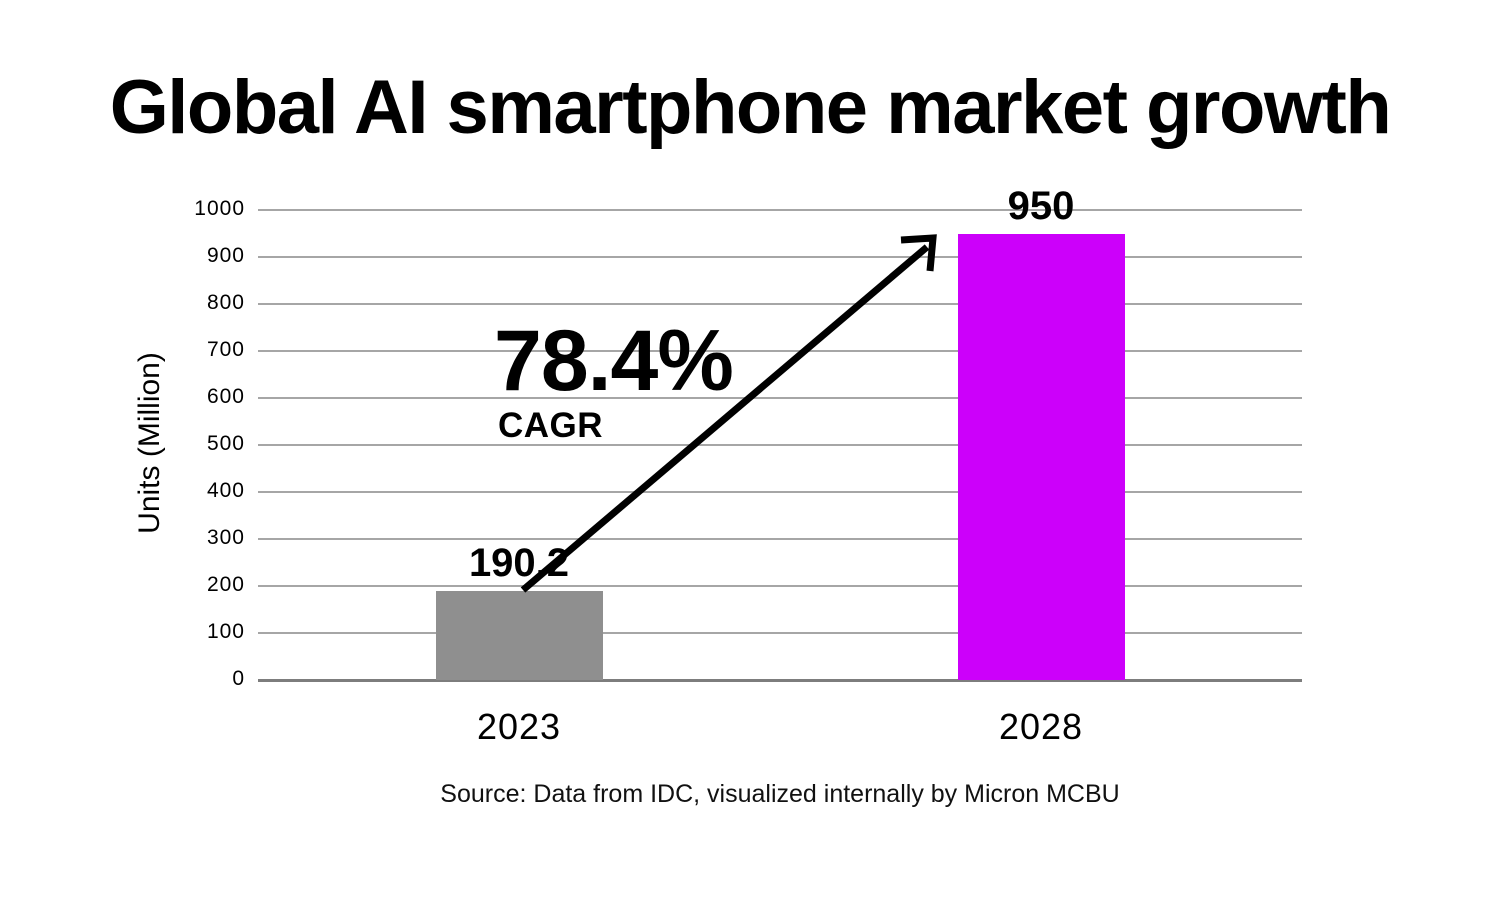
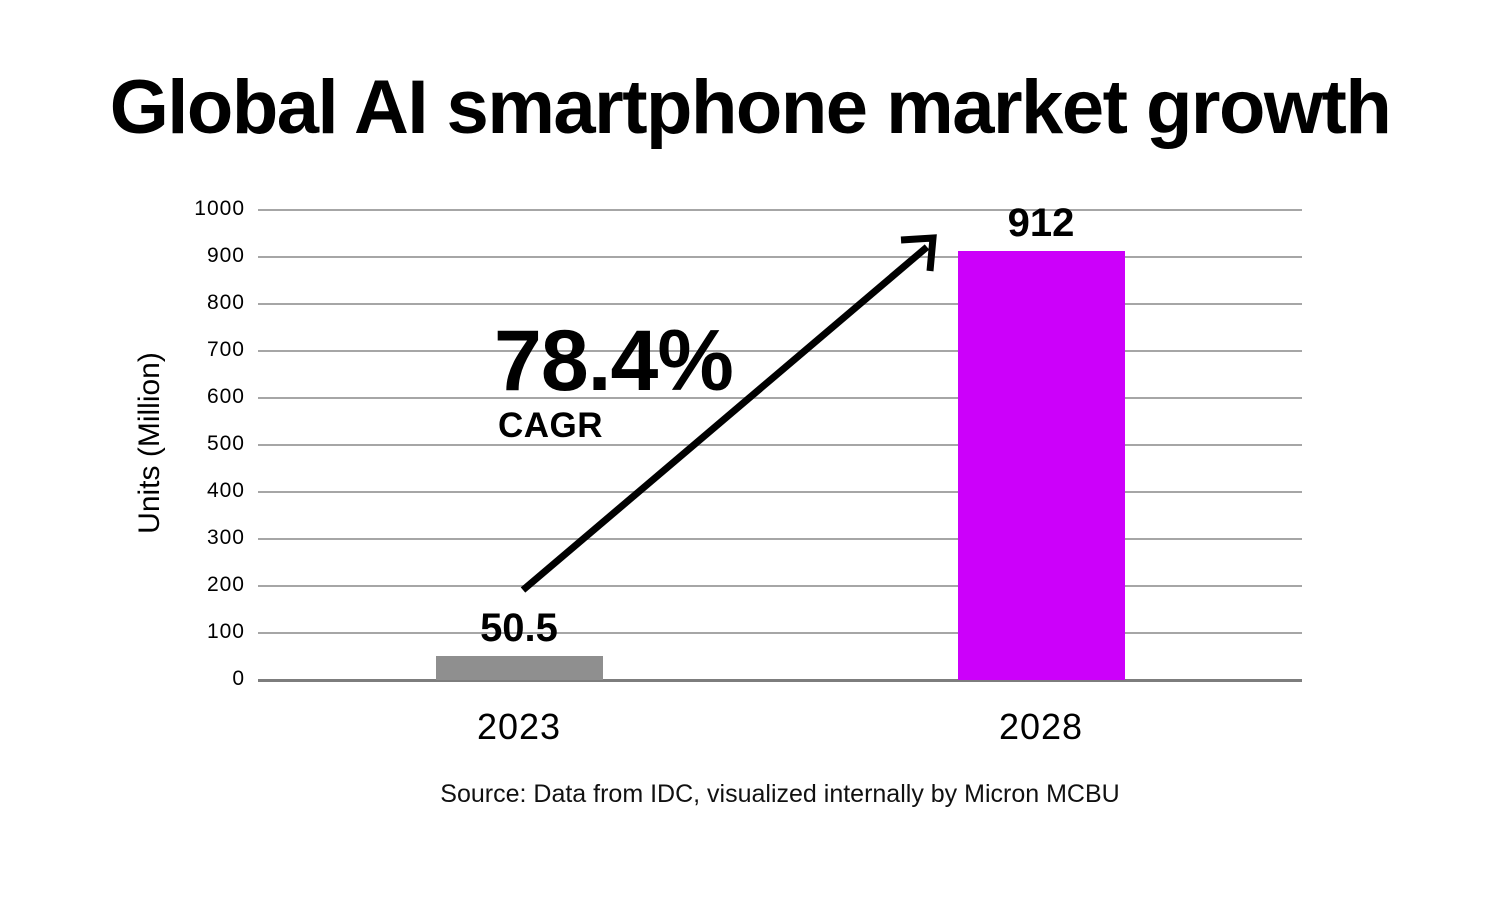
2023: 190.2 -> 50.5
2028: 950 -> 912
